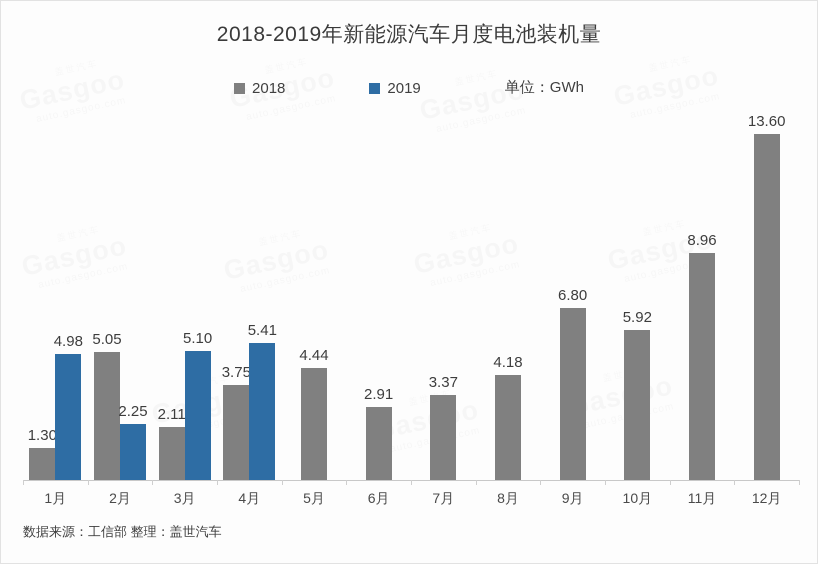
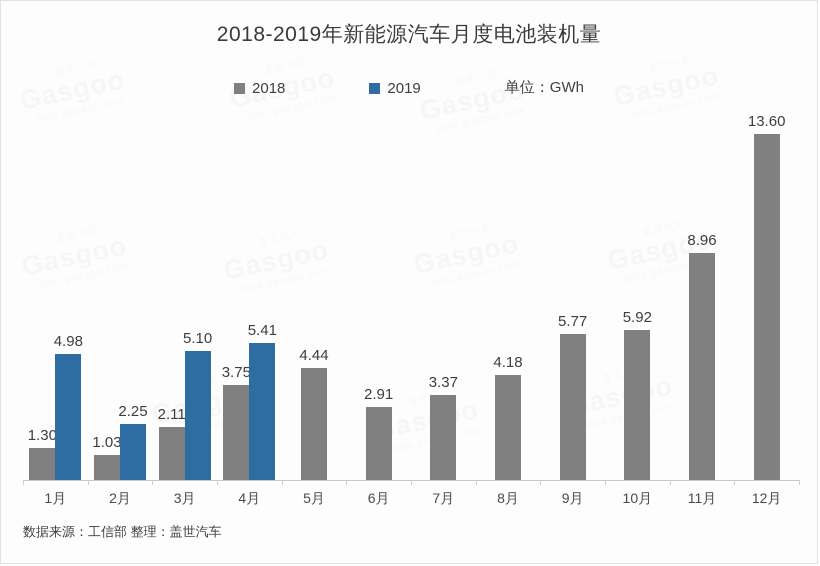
2018/2月: 5.05 -> 1.03
2018/9月: 6.80 -> 5.77
